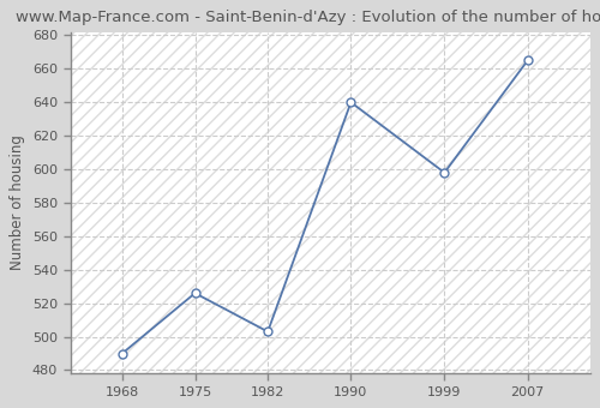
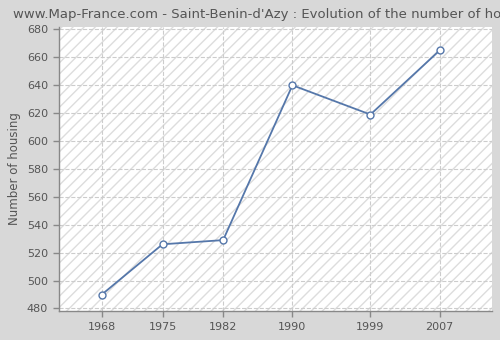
1982: 503 -> 529
1999: 598 -> 619
